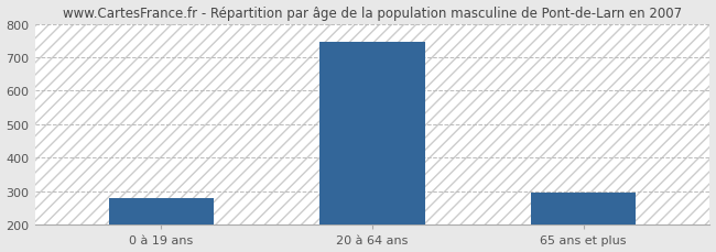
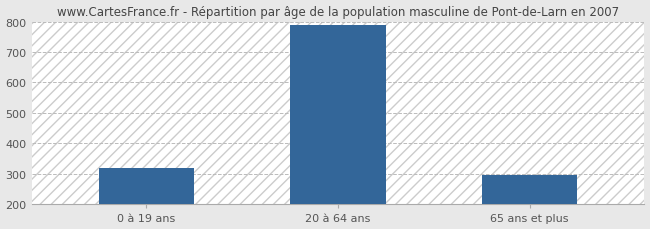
0 à 19 ans: 280 -> 320
20 à 64 ans: 745 -> 790
